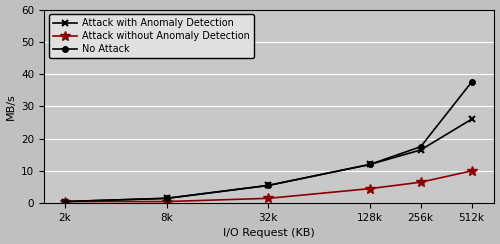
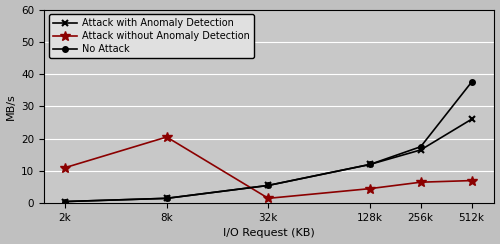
Attack without Anomaly Detection/2k: 0.5 -> 11.0
Attack without Anomaly Detection/8k: 0.5 -> 20.5
Attack without Anomaly Detection/512k: 10.0 -> 7.0
